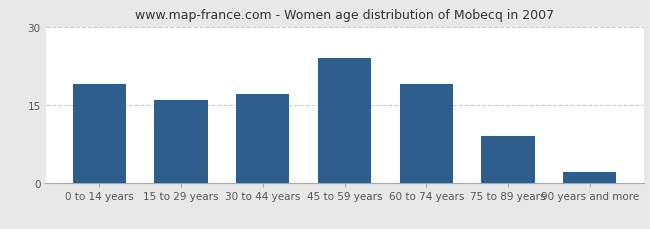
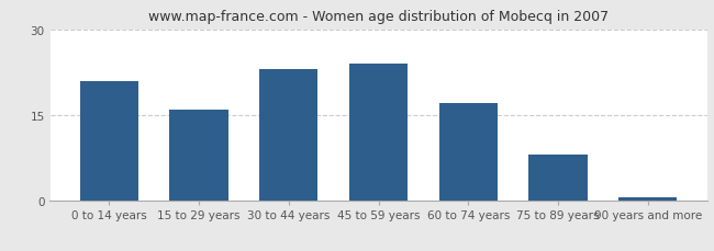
0 to 14 years: 19.0 -> 21.0
30 to 44 years: 17.0 -> 23.0
60 to 74 years: 19.0 -> 17.0
75 to 89 years: 9.0 -> 8.0
90 years and more: 2.2 -> 0.5
